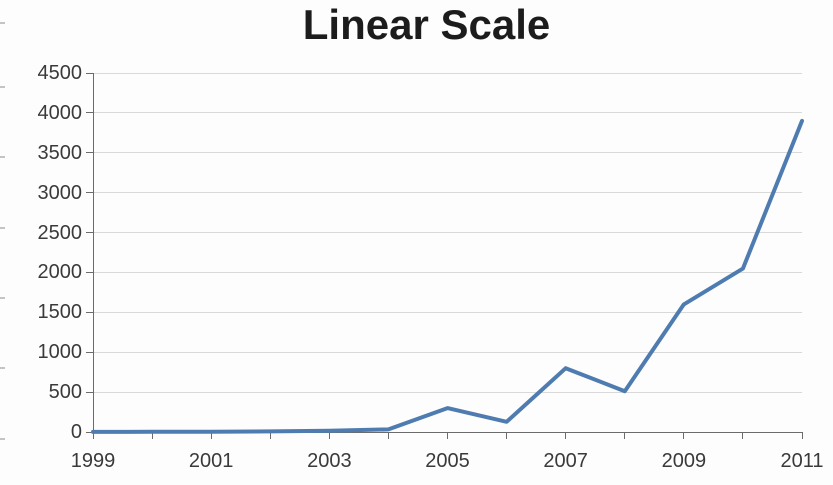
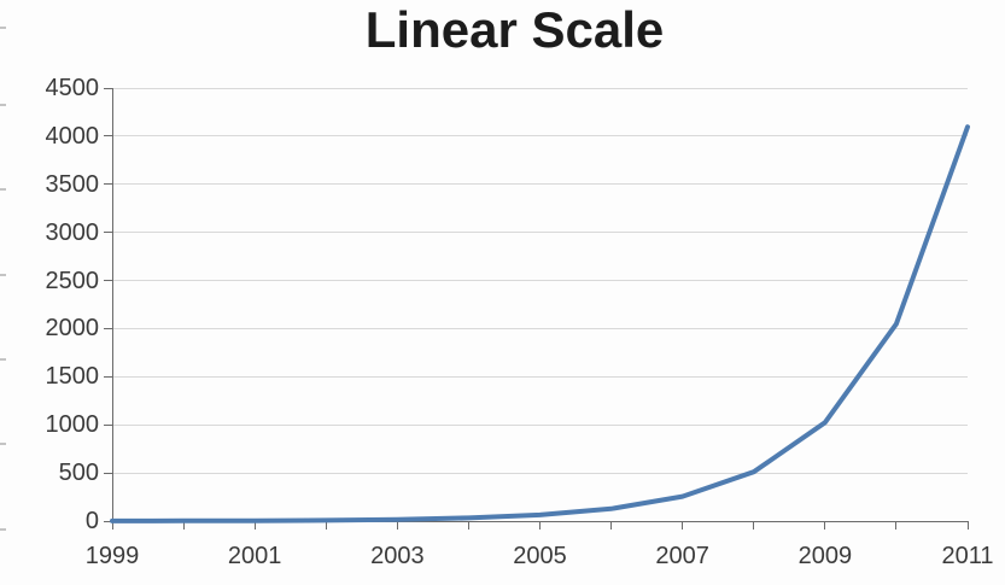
2005: 300 -> 100
2007: 800 -> 300
2009: 1600 -> 1000
2011: 3900 -> 4100
